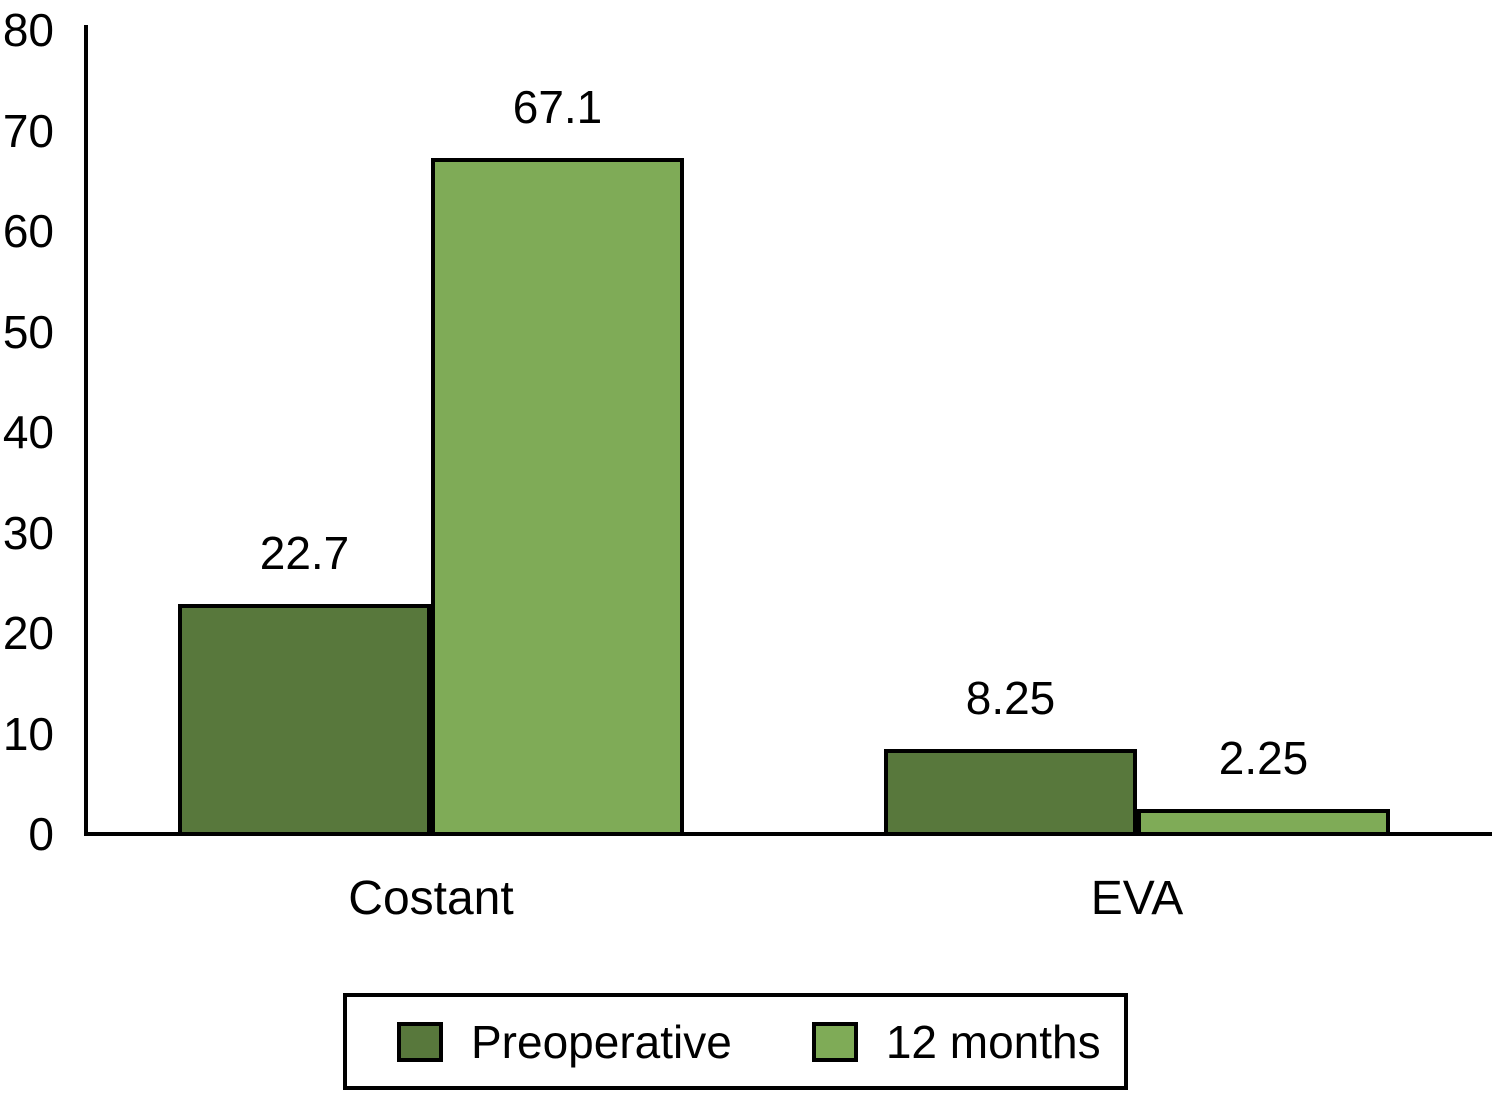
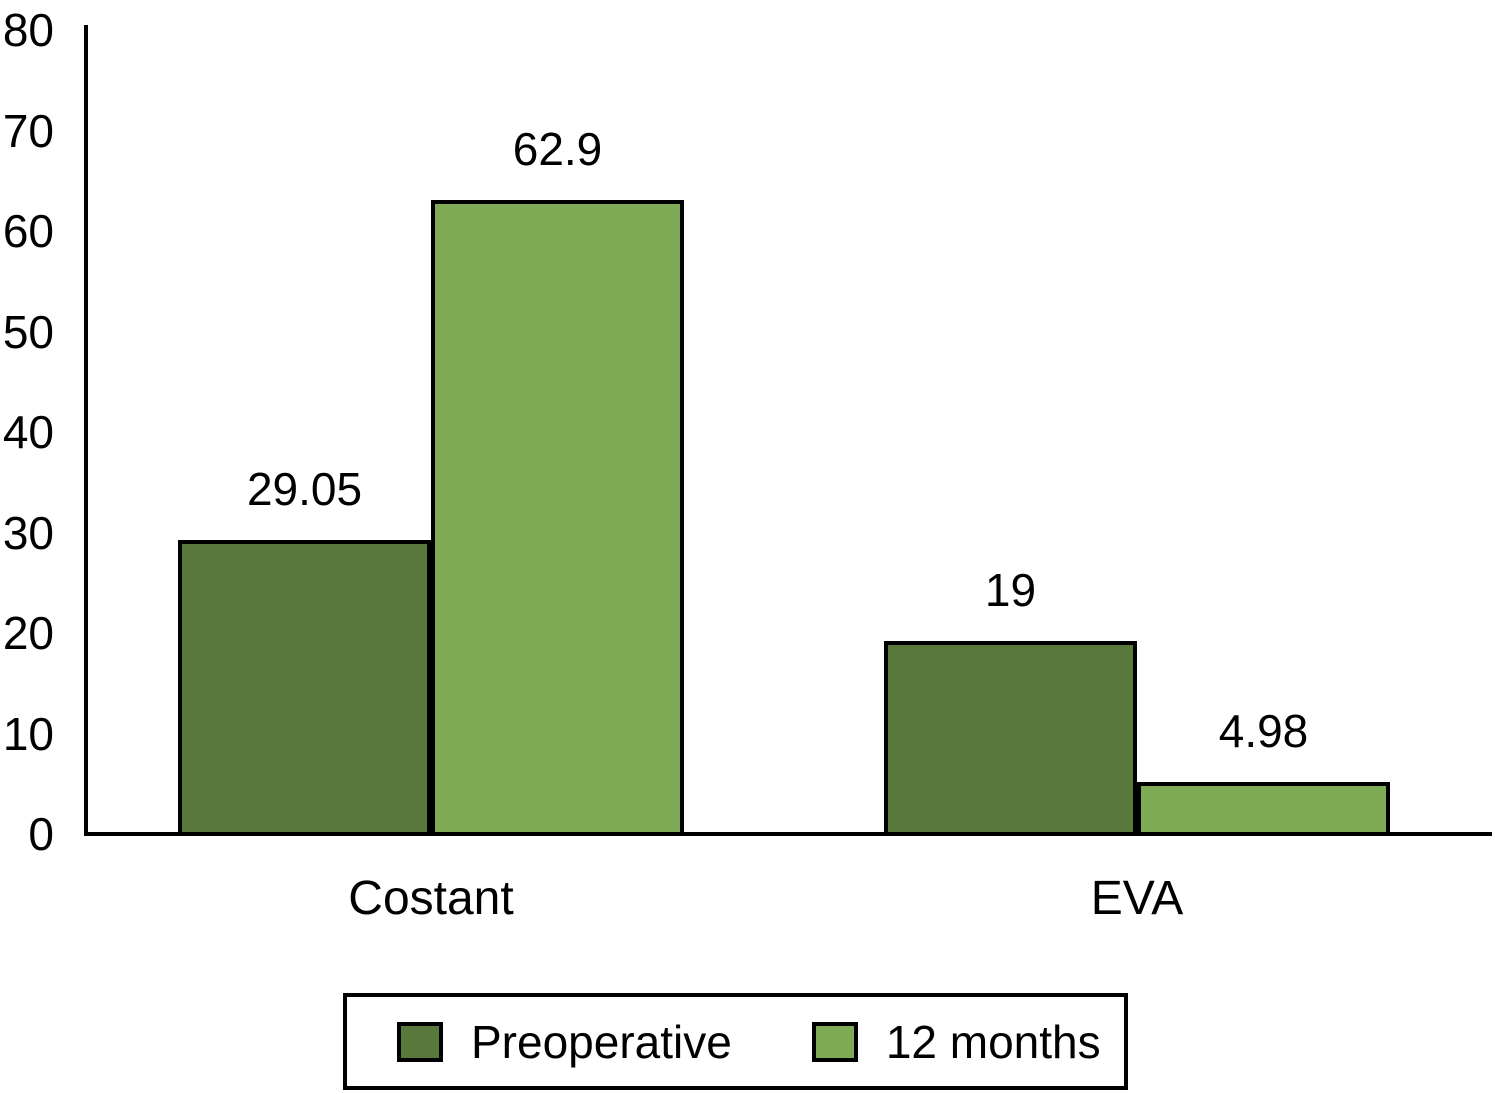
Preoperative/Costant: 22.7 -> 29.05
12 months/Costant: 67.1 -> 62.9
Preoperative/EVA: 8.25 -> 19
12 months/EVA: 2.25 -> 4.98
